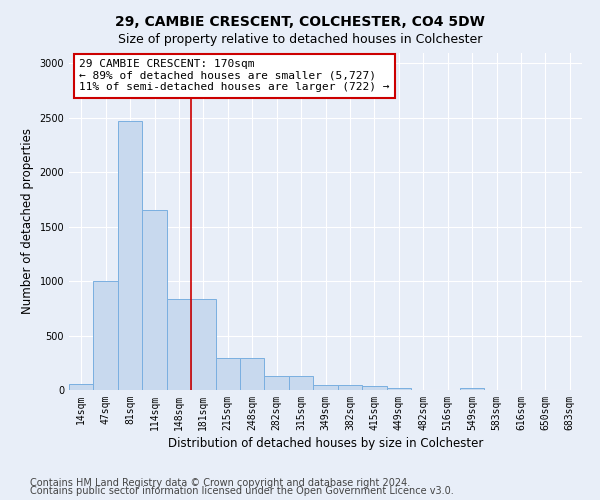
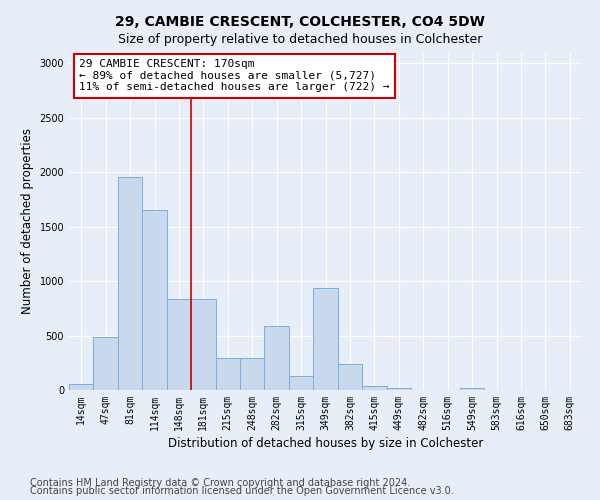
47sqm: 1000 -> 490
81sqm: 2470 -> 1960
282sqm: 120 -> 590
349sqm: 40 -> 940
382sqm: 40 -> 240
